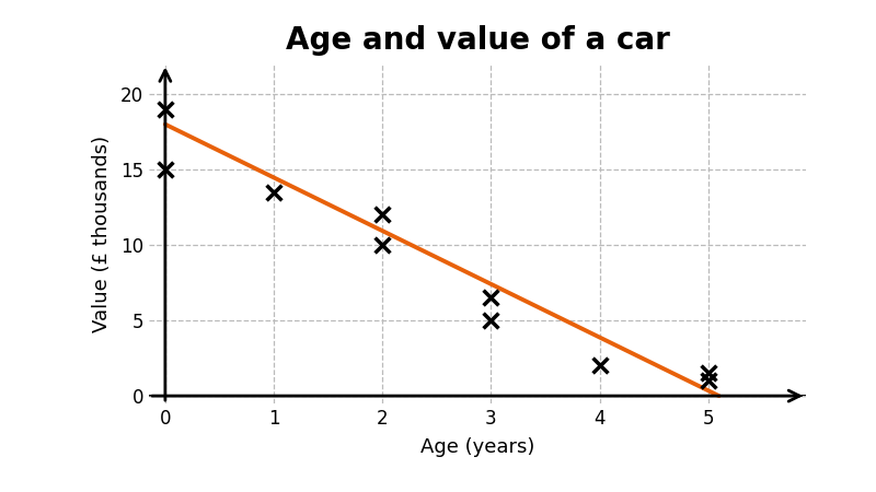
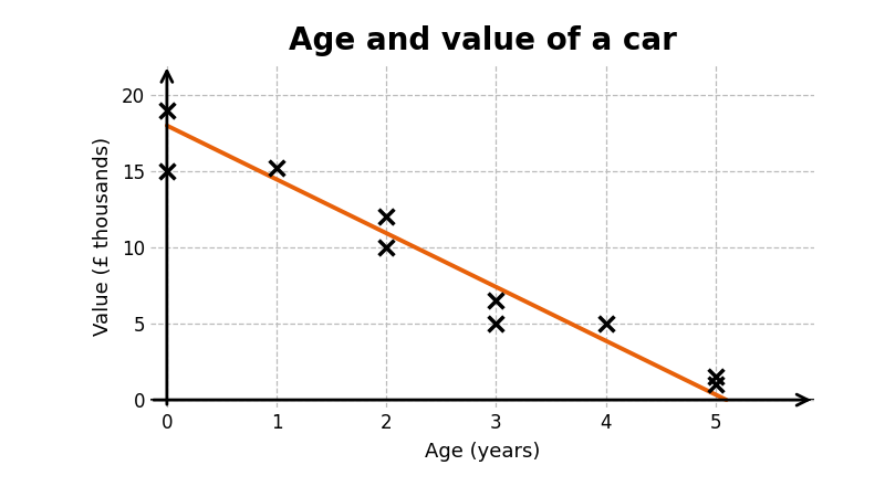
1: 13.5 -> 15.2
4: 2.0 -> 5.0
